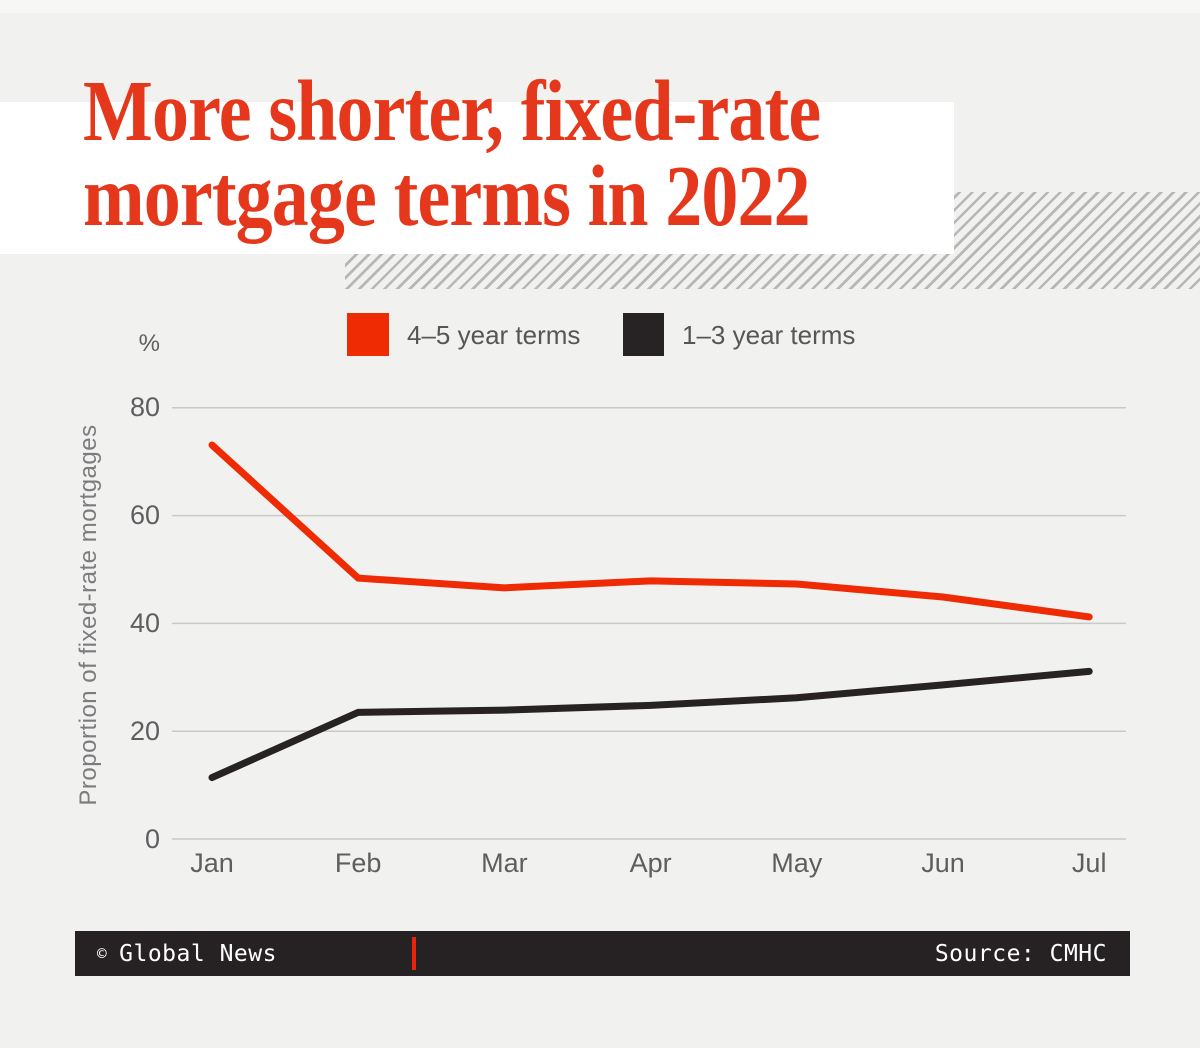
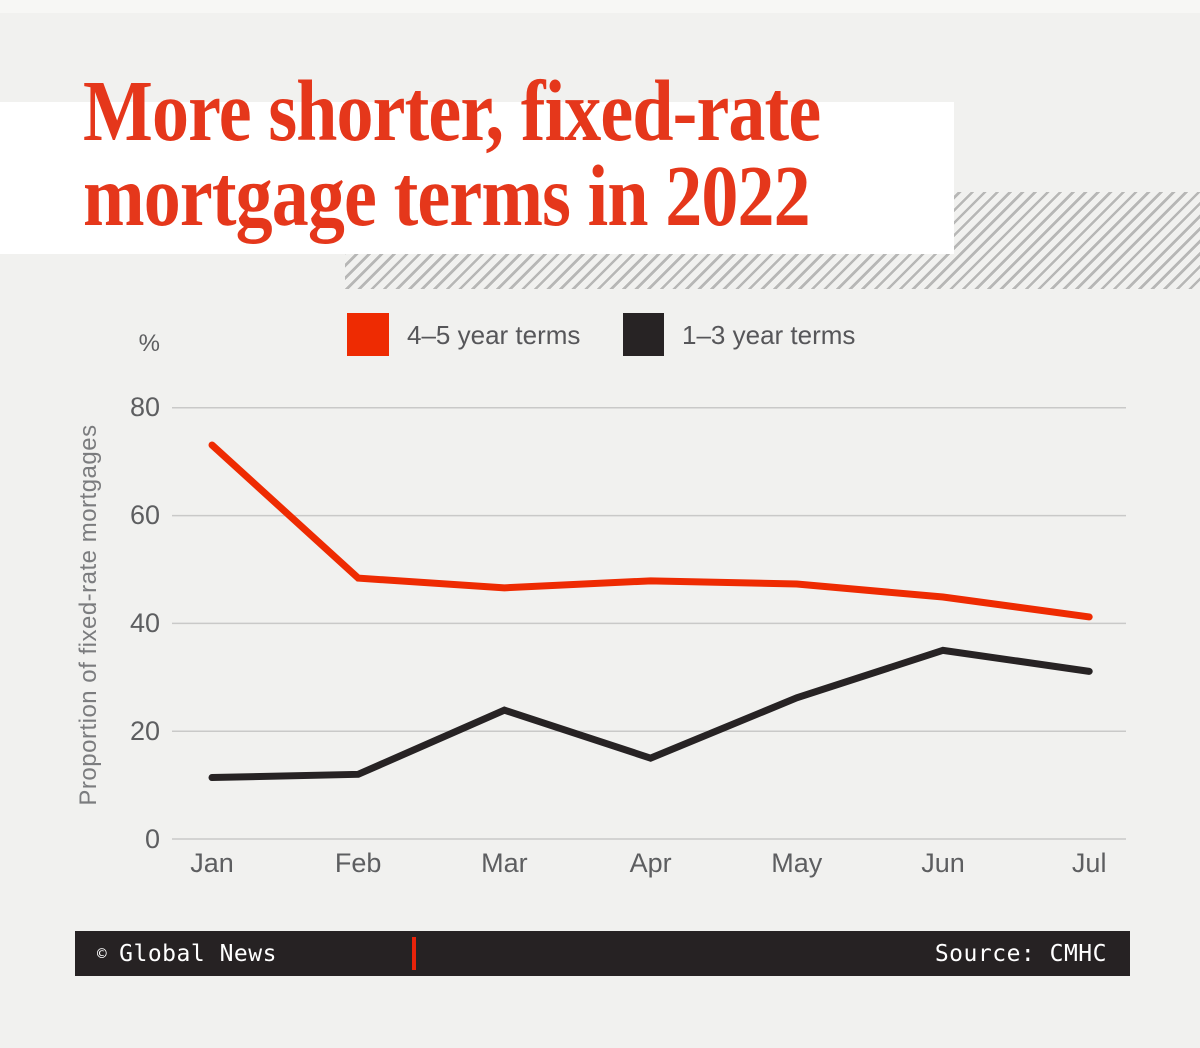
1–3 year terms/Feb: 24 -> 12
1–3 year terms/Apr: 25 -> 15
1–3 year terms/Jun: 29 -> 35
